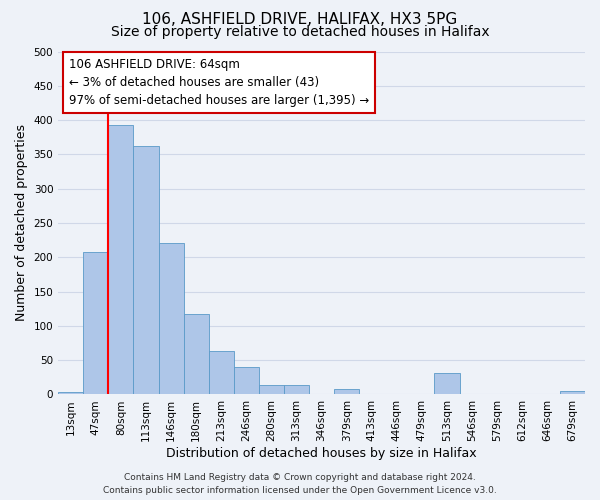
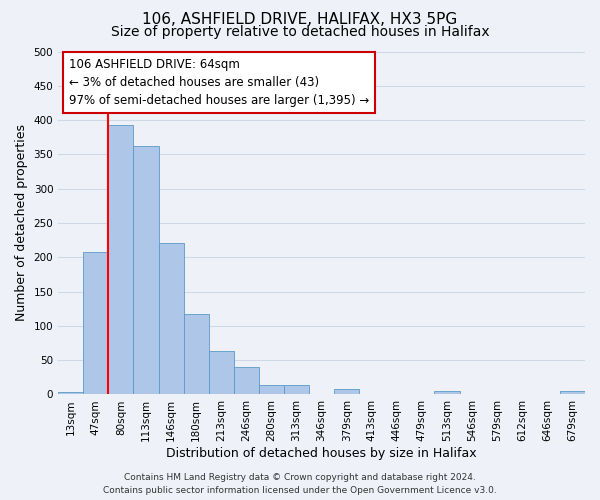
513sqm: 32 -> 5
